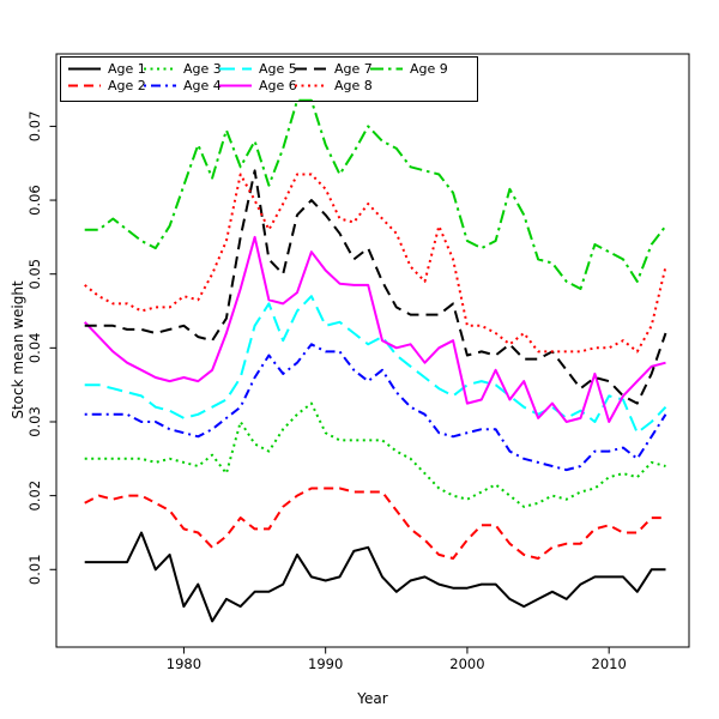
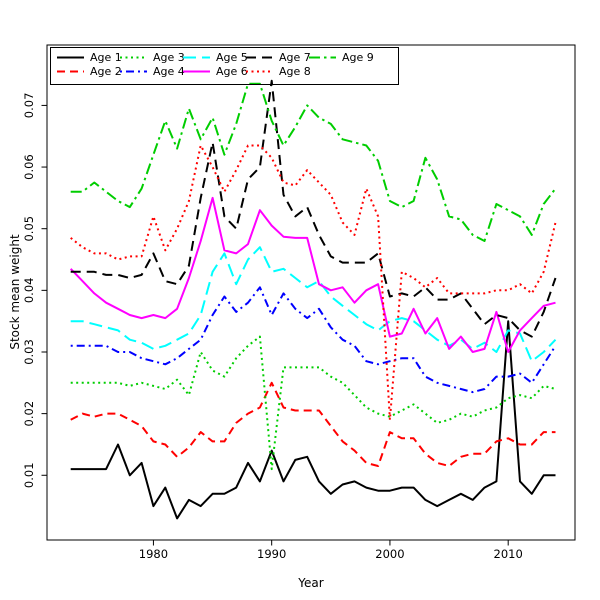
Age 7/1980: 0.043 -> 0.046
Age 8/1980: 0.047 -> 0.052
Age 1/1990: 0.009 -> 0.014
Age 2/1990: 0.021 -> 0.025
Age 3/1990: 0.029 -> 0.011
Age 4/1990: 0.040 -> 0.036
Age 7/1990: 0.058 -> 0.074
Age 2/2000: 0.014 -> 0.017
Age 8/2000: 0.043 -> 0.019
Age 1/2010: 0.009 -> 0.035
